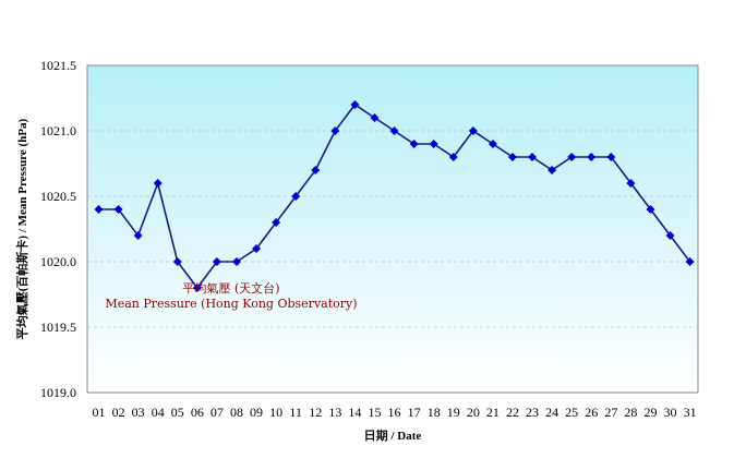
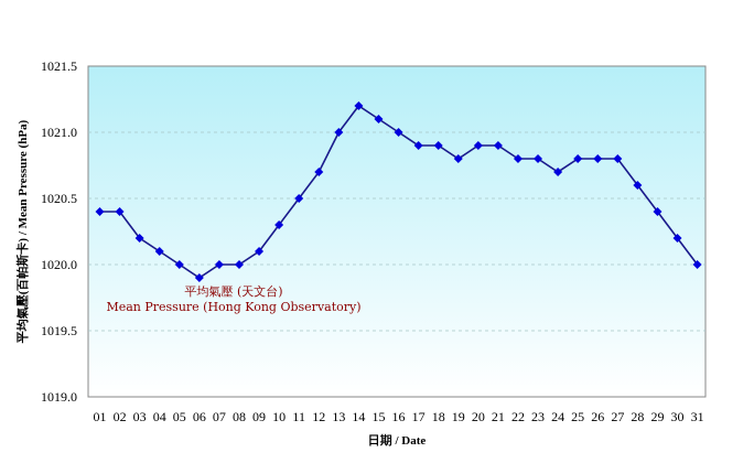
04: 1020.6 -> 1020.1
06: 1019.8 -> 1019.9
20: 1021.0 -> 1020.9
